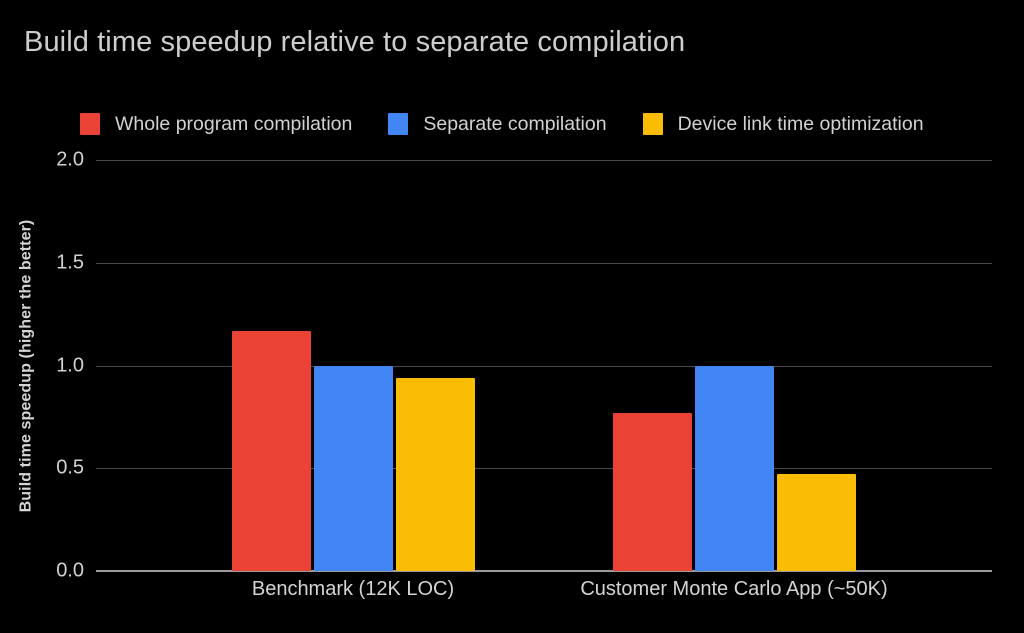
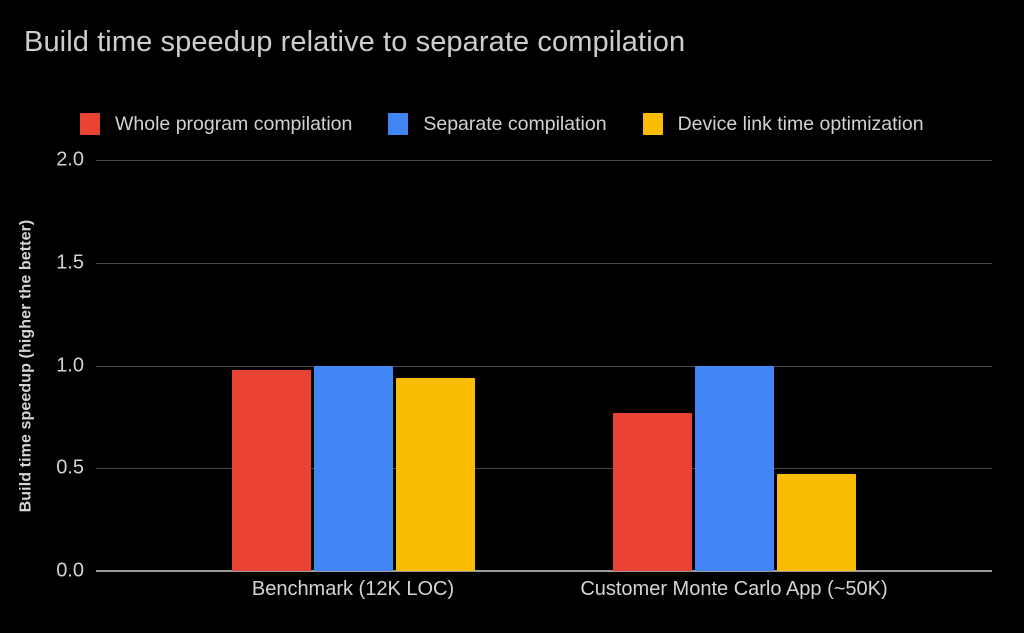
Whole program compilation/Benchmark (12K LOC): 1.17 -> 0.98
